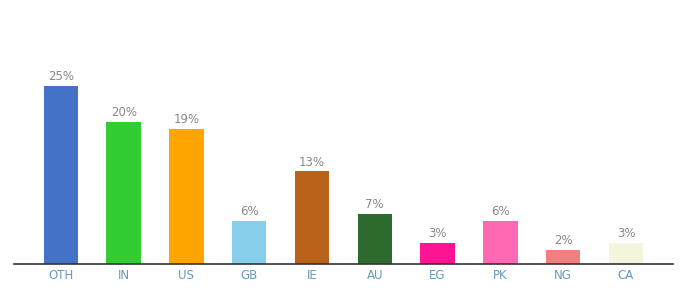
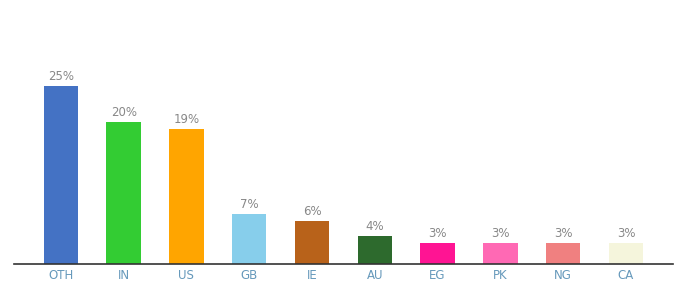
GB: 6% -> 7%
IE: 13% -> 6%
AU: 7% -> 4%
PK: 6% -> 3%
NG: 2% -> 3%
